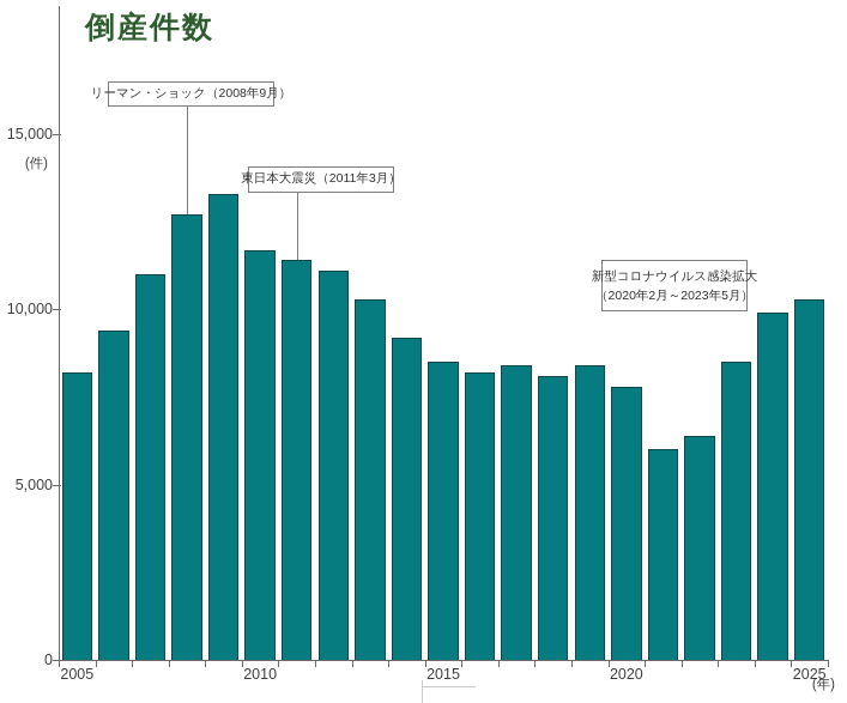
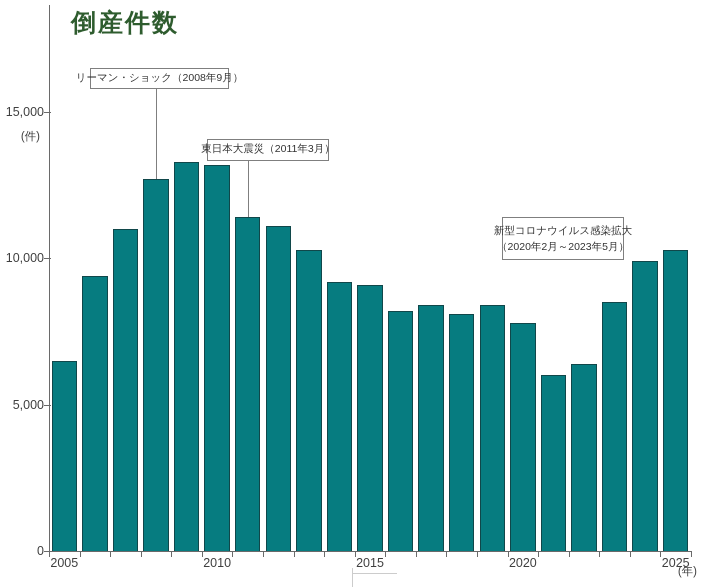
2005: 8200 -> 6500
2010: 11700 -> 13200
2015: 8500 -> 9100
